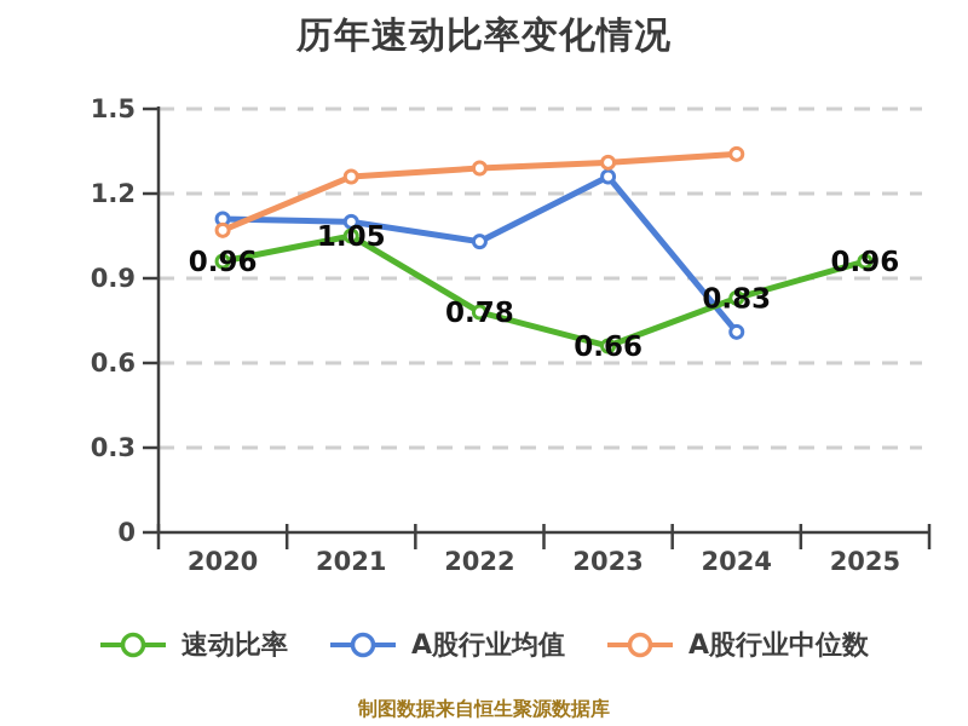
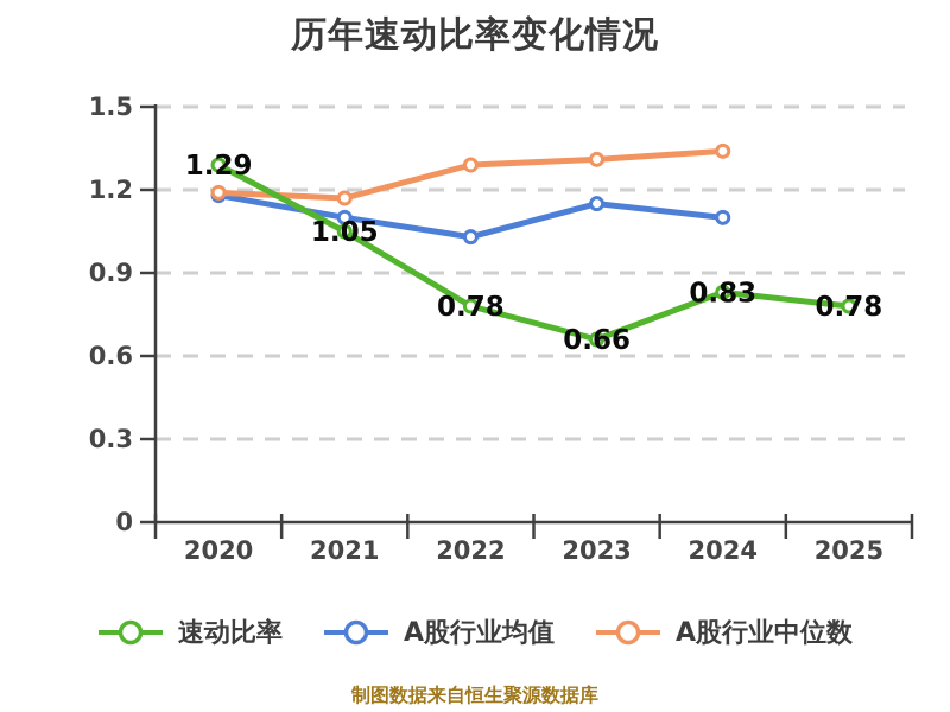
速动比率/2020: 0.96 -> 1.29
A股行业均值/2020: 1.11 -> 1.18
A股行业中位数/2020: 1.07 -> 1.19
A股行业中位数/2021: 1.26 -> 1.17
A股行业均值/2023: 1.26 -> 1.15
A股行业均值/2024: 0.71 -> 1.10
速动比率/2025: 0.96 -> 0.78
